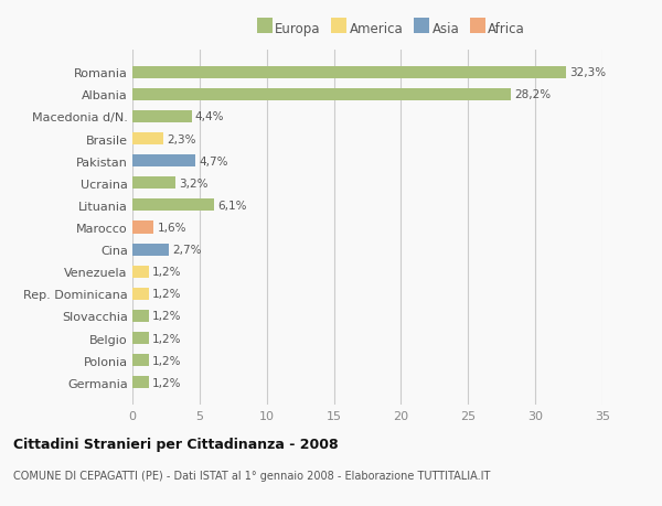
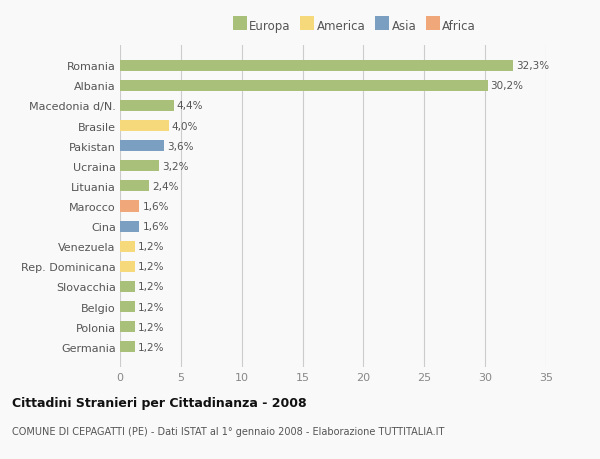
Albania: 28,2% -> 30,2%
Brasile: 2,3% -> 4,0%
Pakistan: 4,7% -> 3,6%
Lituania: 6,1% -> 2,4%
Cina: 2,7% -> 1,6%
